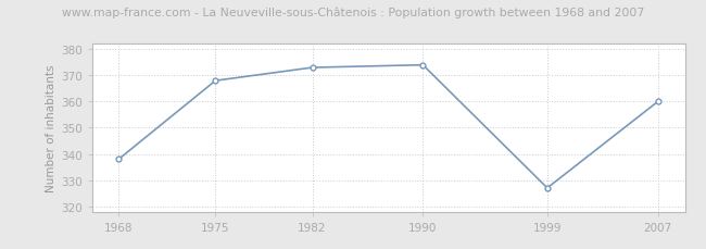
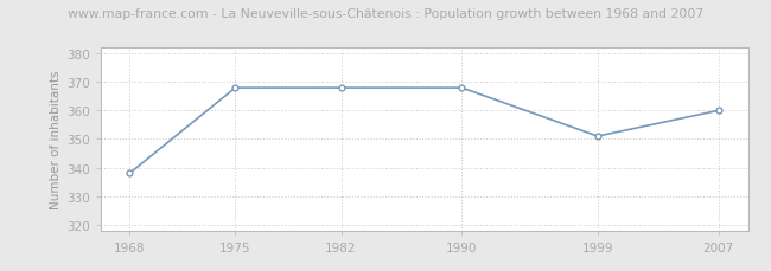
1982: 373 -> 368
1990: 374 -> 368
1999: 327 -> 351
